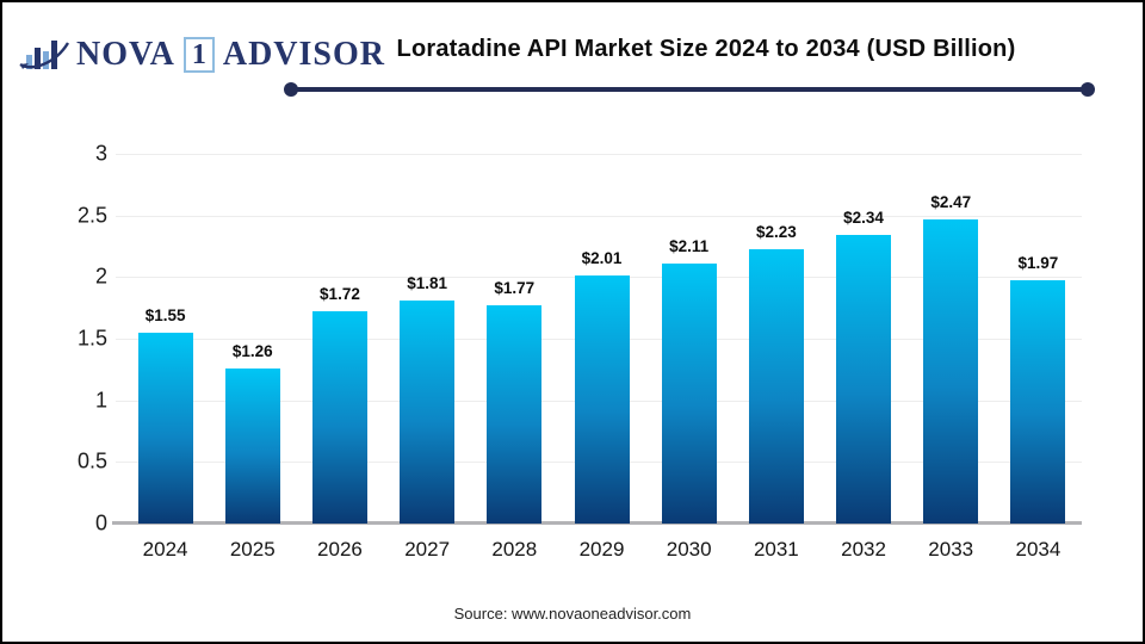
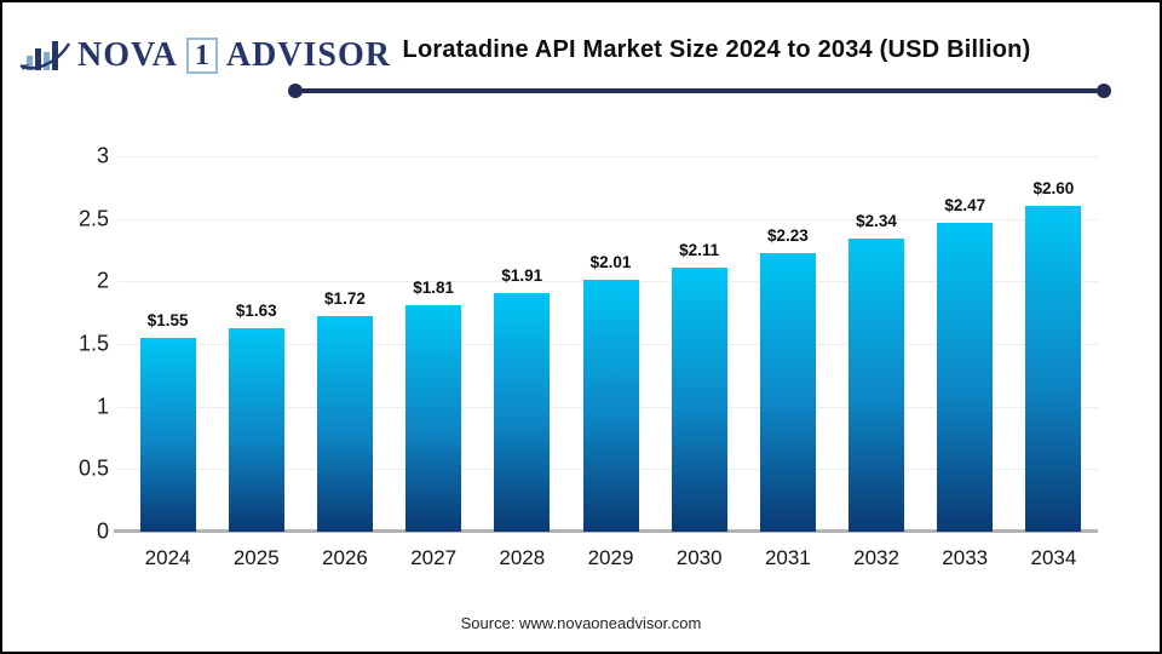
2025: $1.26 -> $1.63
2028: $1.77 -> $1.91
2034: $1.97 -> $2.60
